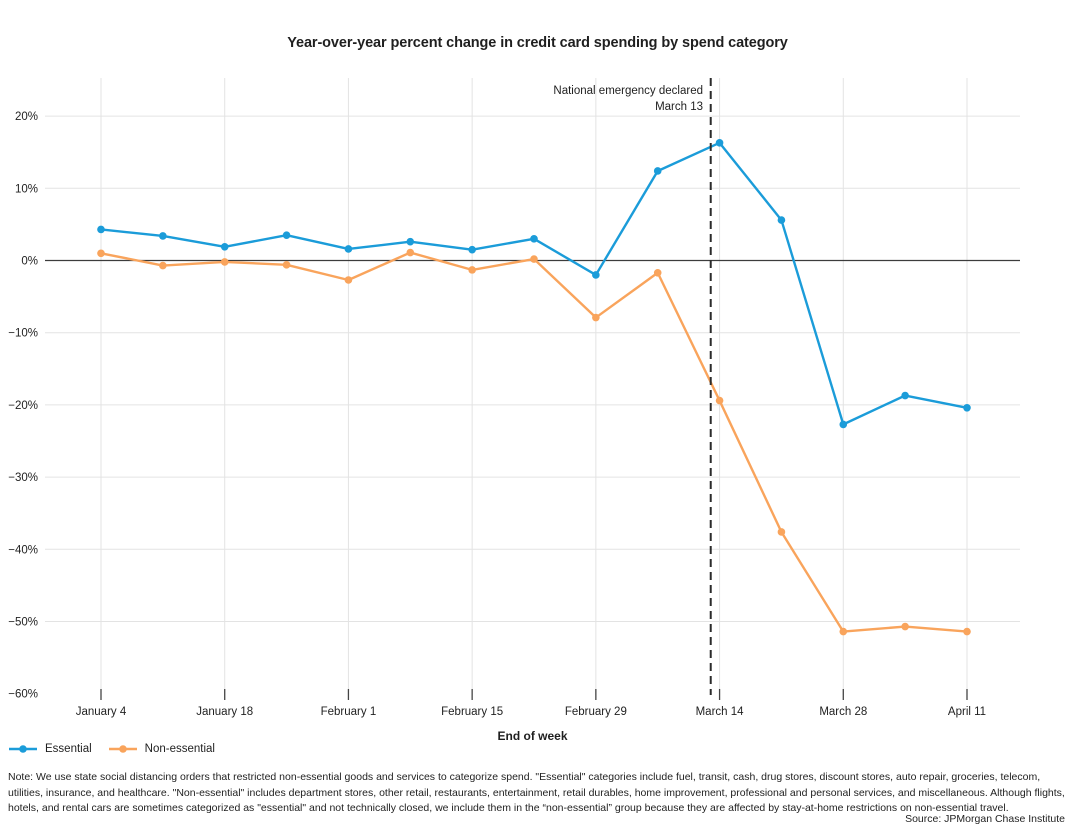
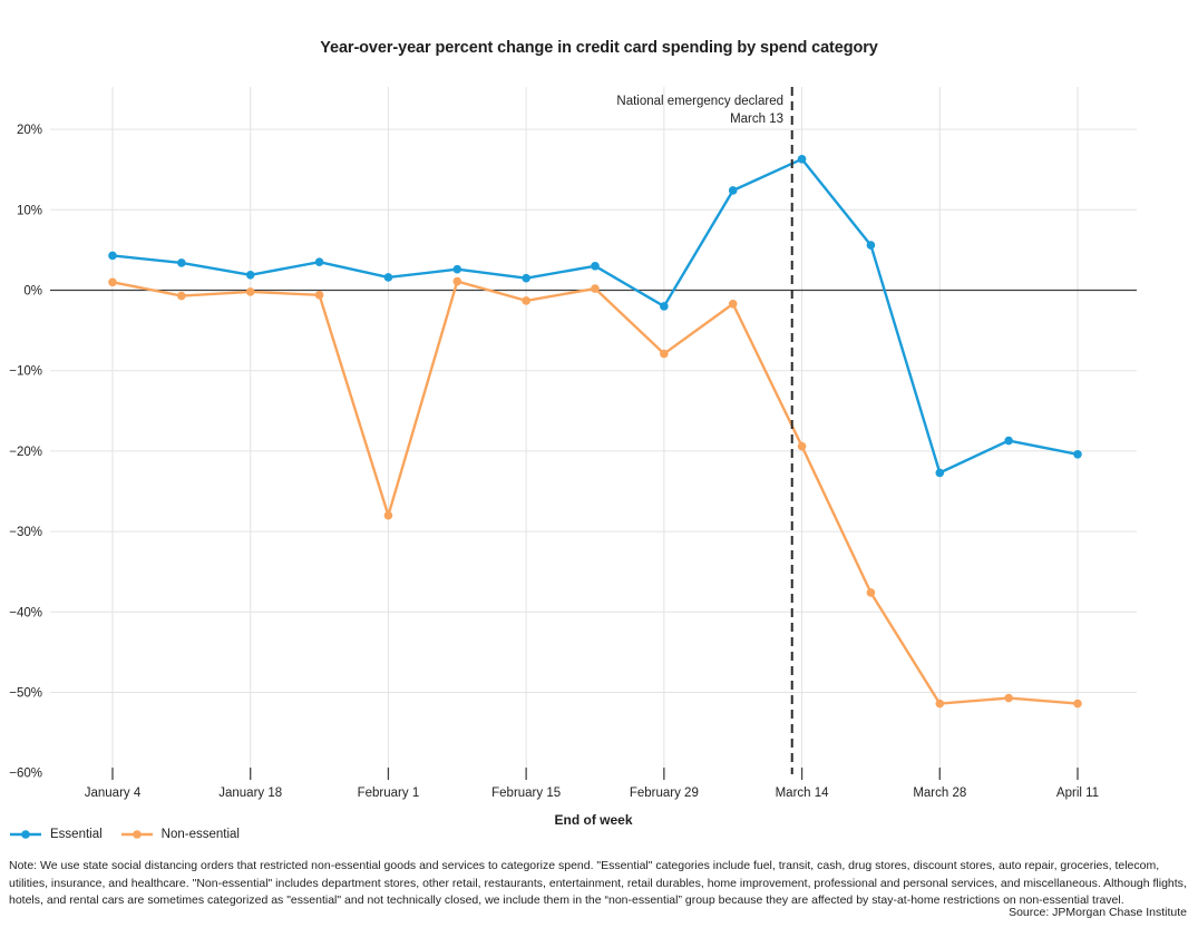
Non-essential/February 1: -3% -> -28%
